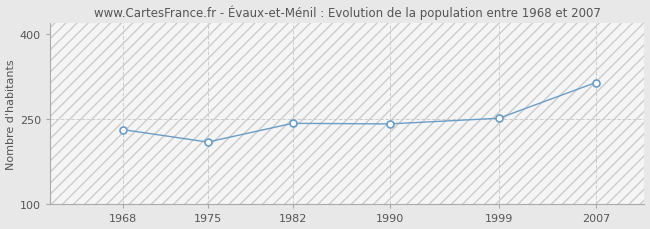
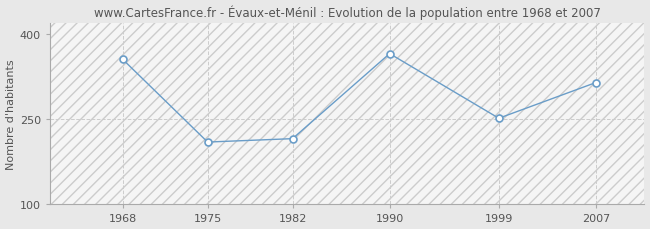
1968: 232 -> 356
1982: 243 -> 216
1990: 242 -> 366
